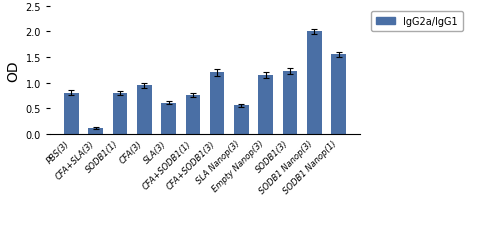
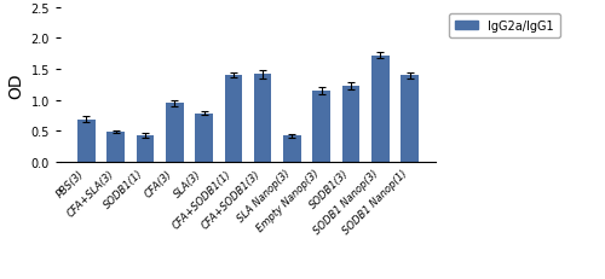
PBS(3): 0.80 -> 0.68
CFA+SLA(3): 0.10 -> 0.48
SODB1(1): 0.80 -> 0.42
SLA(3): 0.60 -> 0.78
CFA+SODB1(1): 0.75 -> 1.40
CFA+SODB1(3): 1.20 -> 1.42
SLA Nanop(3): 0.55 -> 0.42
SODB1 Nanop(3): 2.00 -> 1.72
SODB1 Nanop(1): 1.55 -> 1.40
